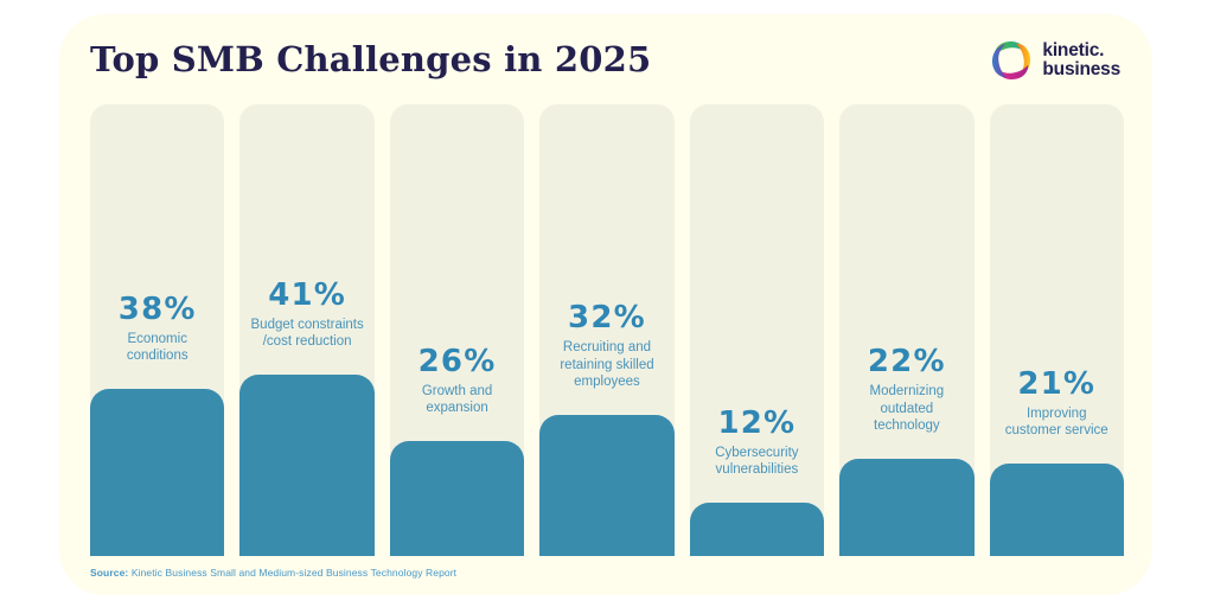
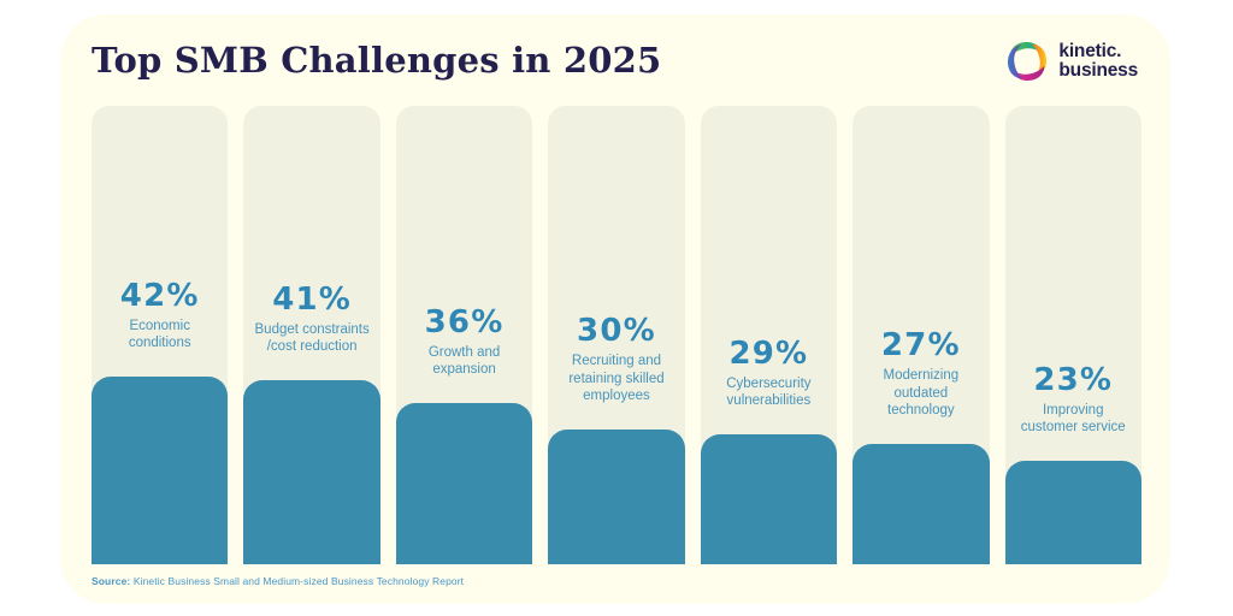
Economic conditions: 38% -> 42%
Growth and expansion: 26% -> 36%
Recruiting and retaining skilled employees: 32% -> 30%
Cybersecurity vulnerabilities: 12% -> 29%
Modernizing outdated technology: 22% -> 27%
Improving customer service: 21% -> 23%
